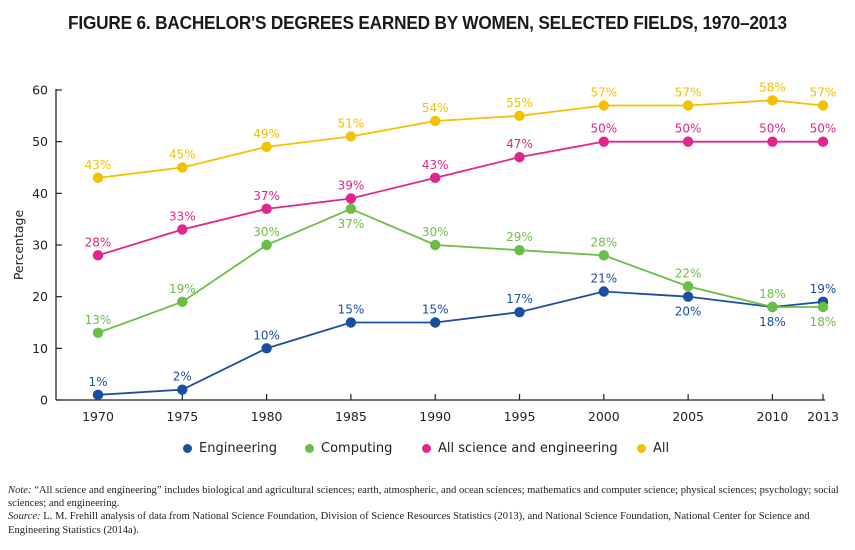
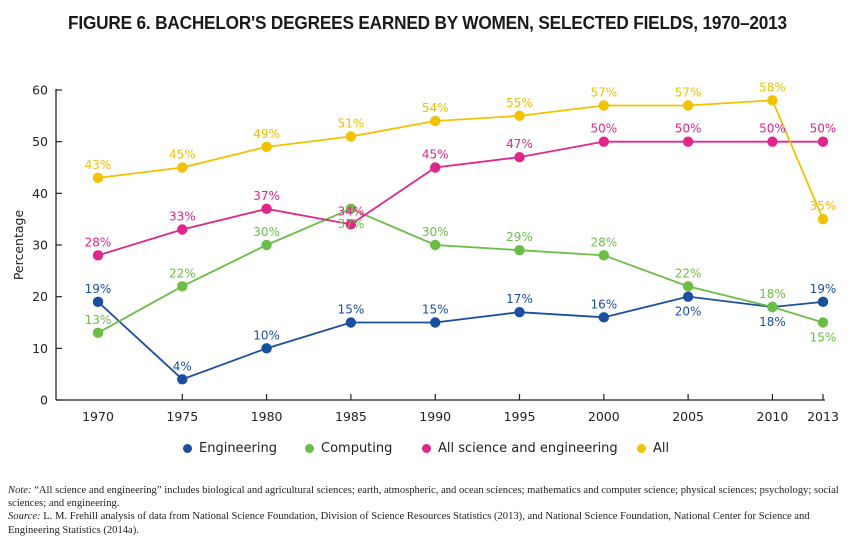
Engineering/1970: 1% -> 19%
Engineering/1975: 2% -> 4%
Computing/1975: 19% -> 22%
All science and engineering/1985: 39% -> 34%
All science and engineering/1990: 43% -> 45%
Engineering/2000: 21% -> 16%
Computing/2013: 18% -> 15%
All/2013: 57% -> 35%
